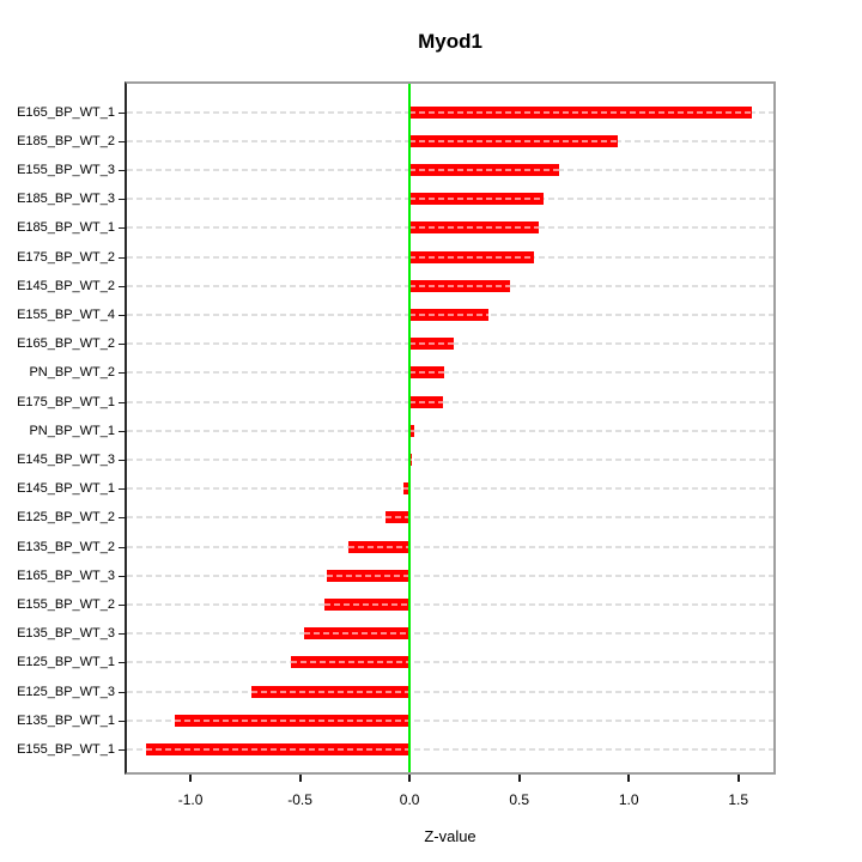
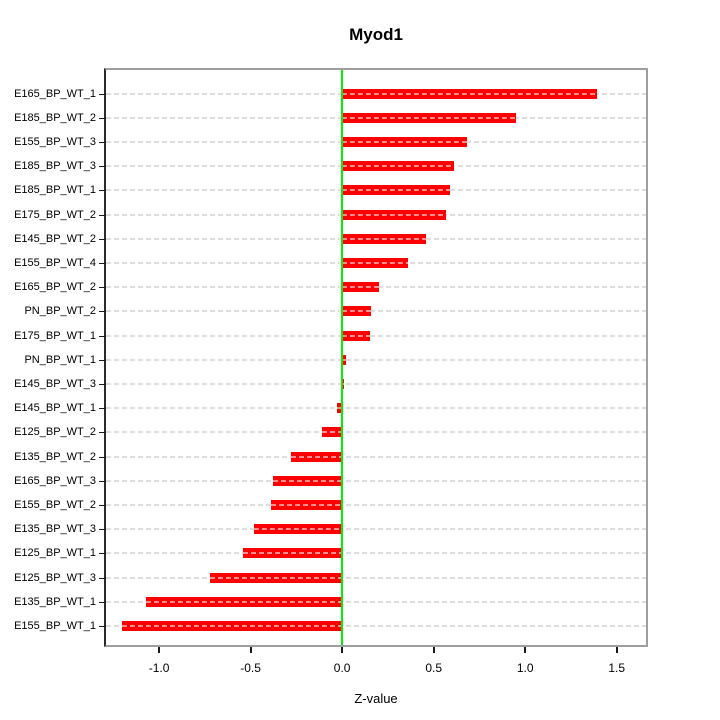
E165_BP_WT_1: 1.56 -> 1.39
